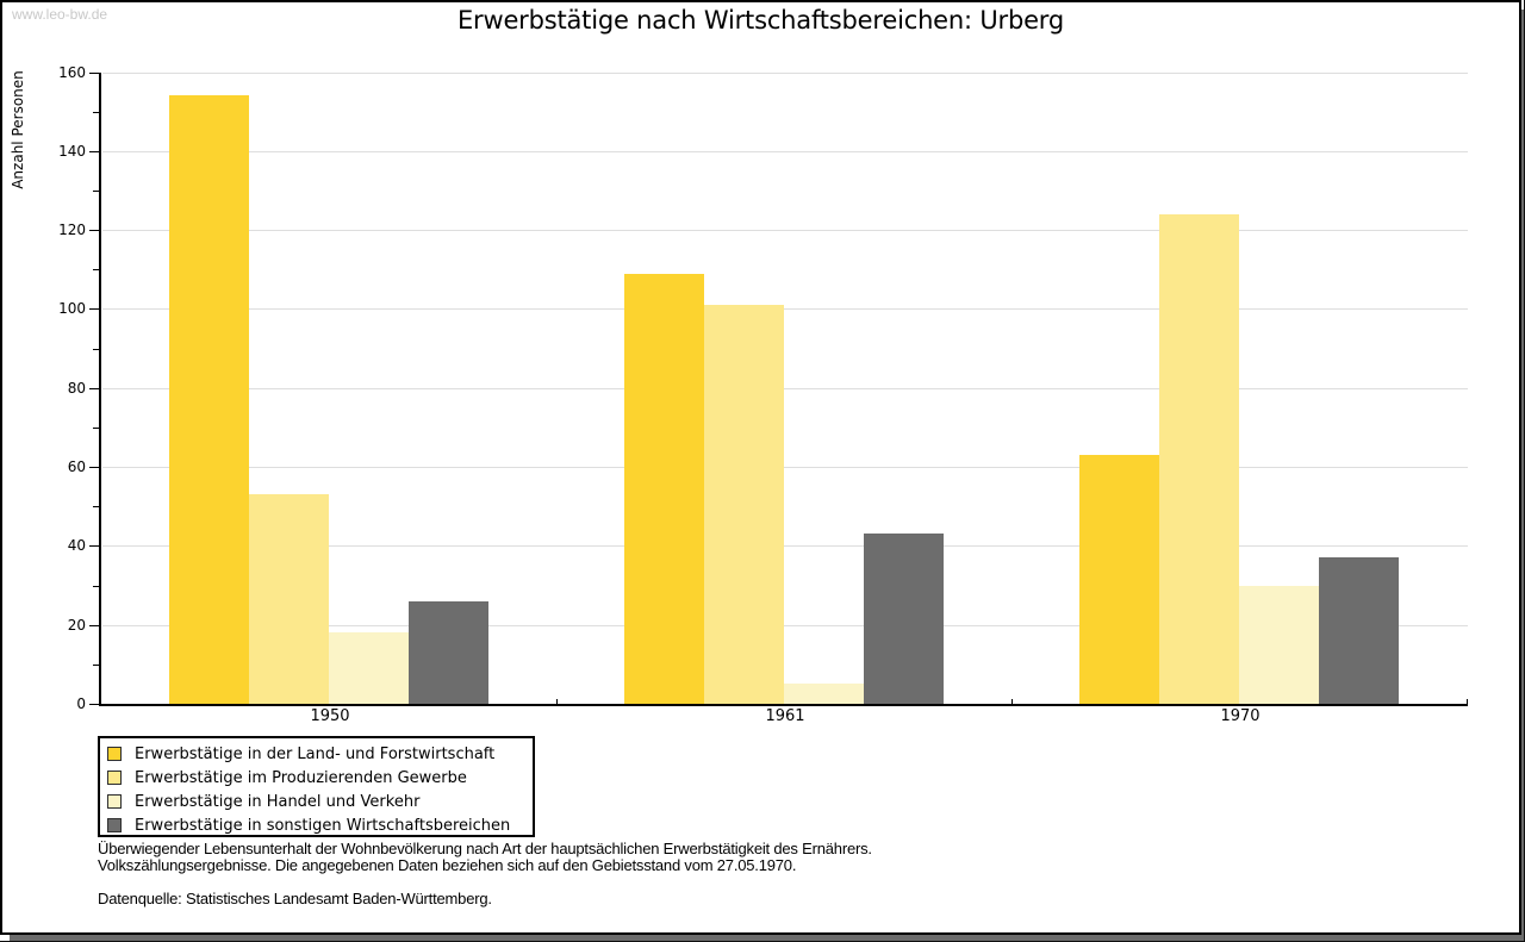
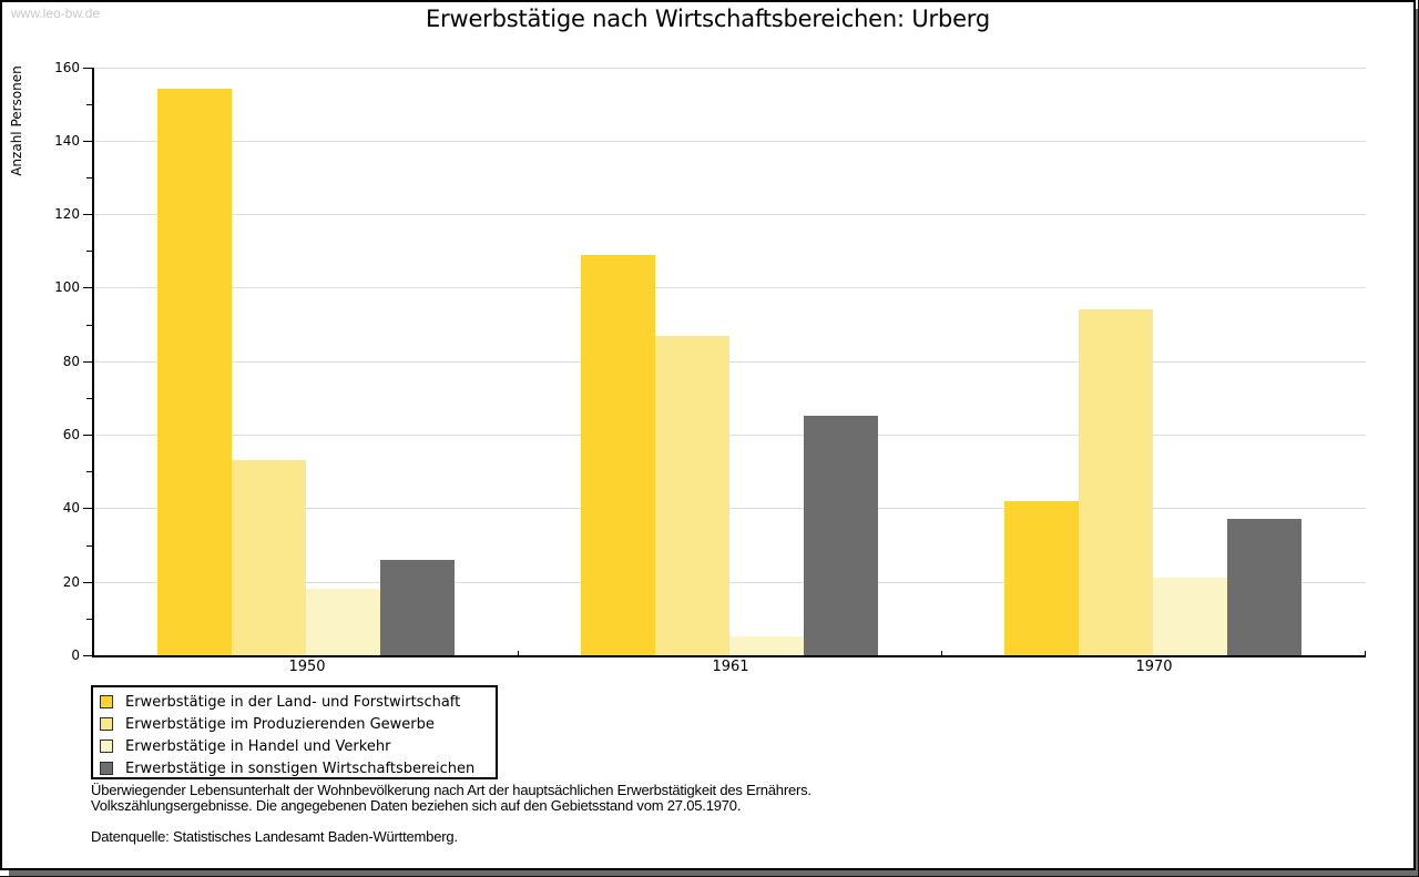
Erwerbstätige im Produzierenden Gewerbe/1961: 101 -> 87
Erwerbstätige in sonstigen Wirtschaftsbereichen/1961: 43 -> 65
Erwerbstätige in der Land- und Forstwirtschaft/1970: 63 -> 42
Erwerbstätige im Produzierenden Gewerbe/1970: 124 -> 94
Erwerbstätige in Handel und Verkehr/1970: 30 -> 21
